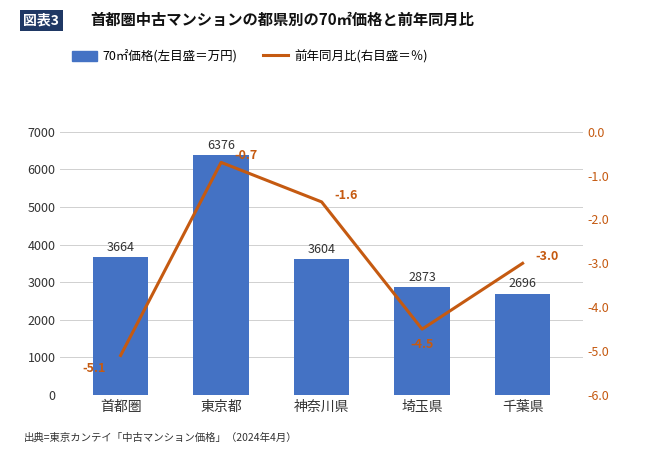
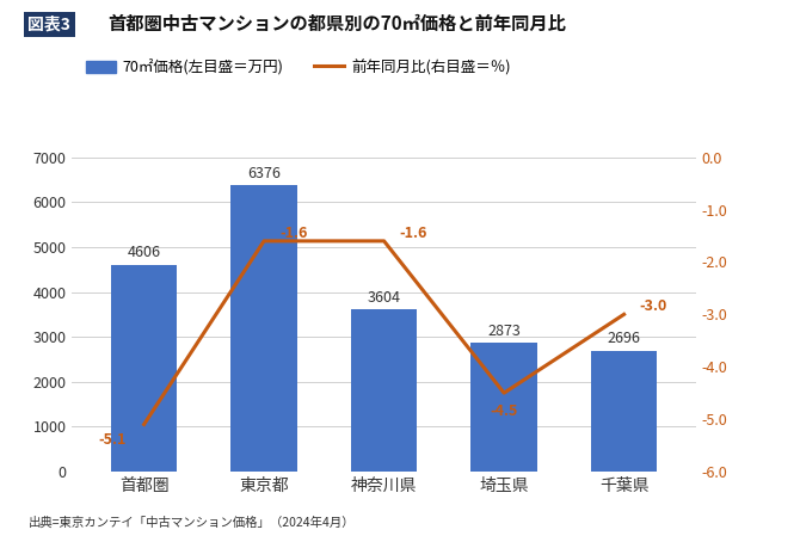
70㎡価格(左目盛＝万円)/首都圏: 3664 -> 4606
前年同月比(右目盛＝％)/東京都: -0.7 -> -1.6
